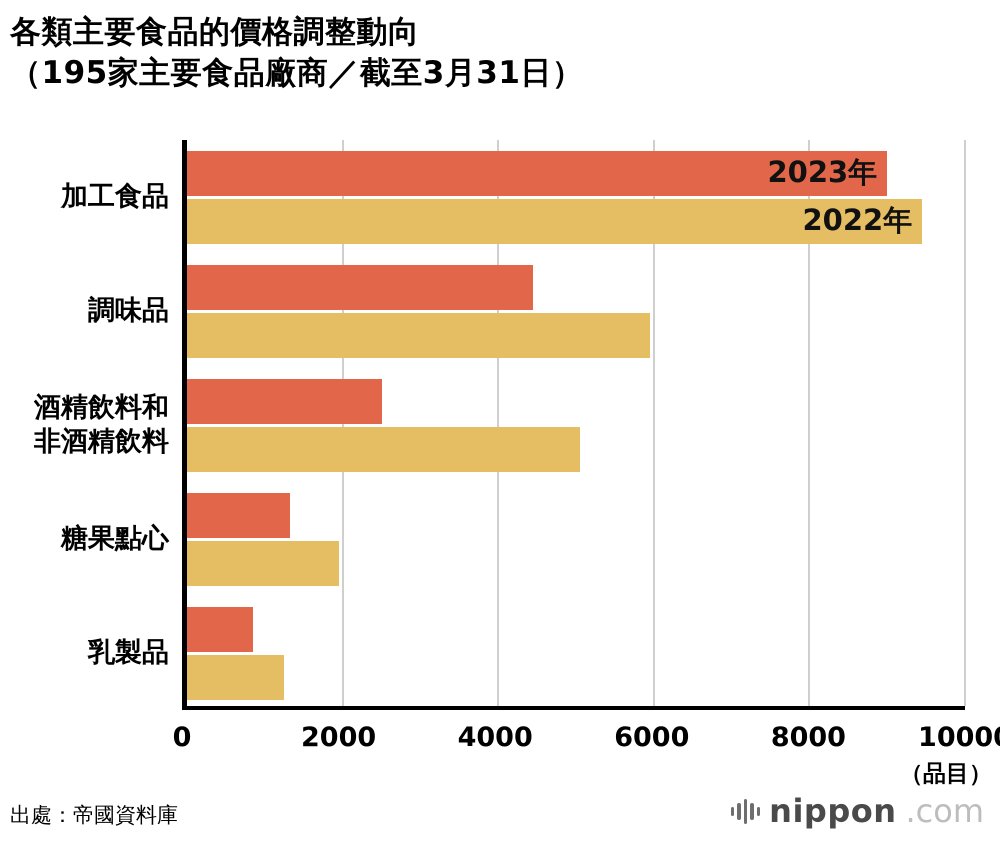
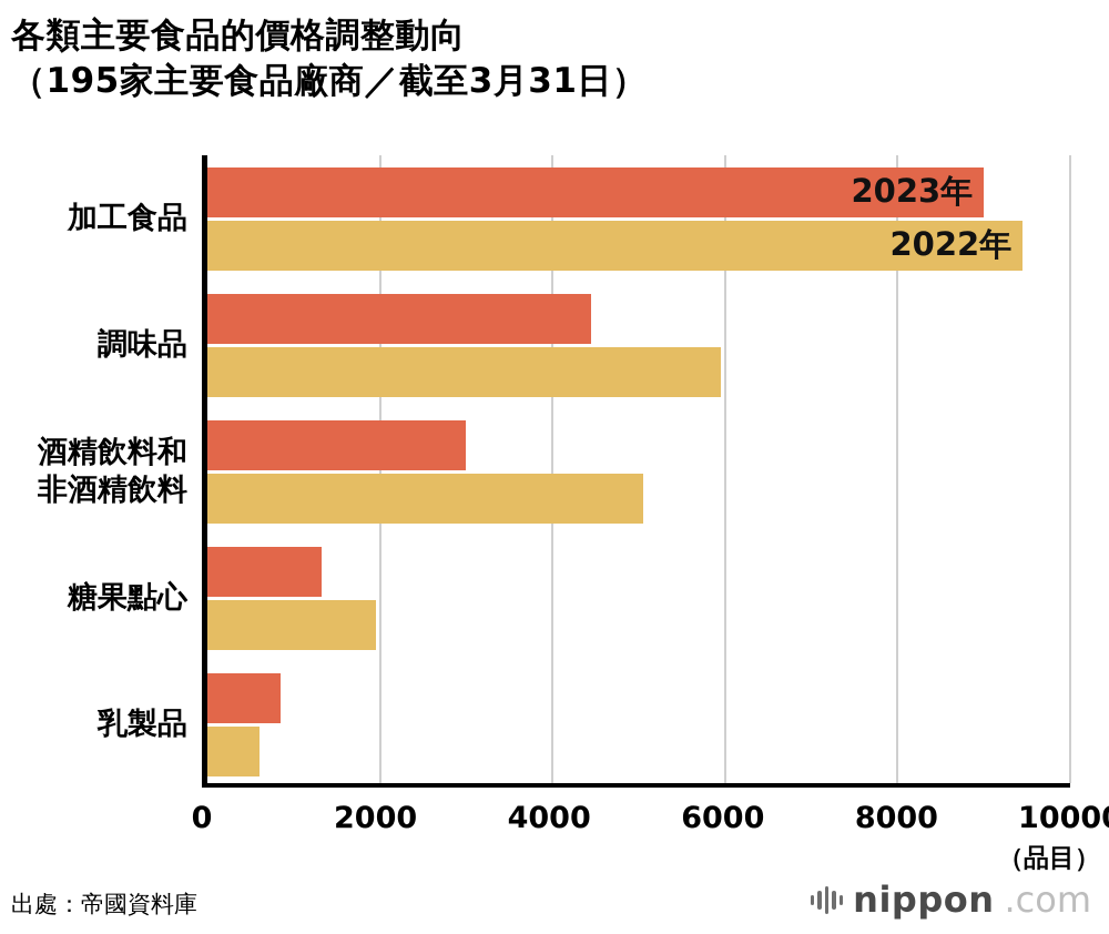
2023年/酒精飲料和 非酒精飲料: 2500 -> 3000
2022年/乳製品: 1200 -> 600
